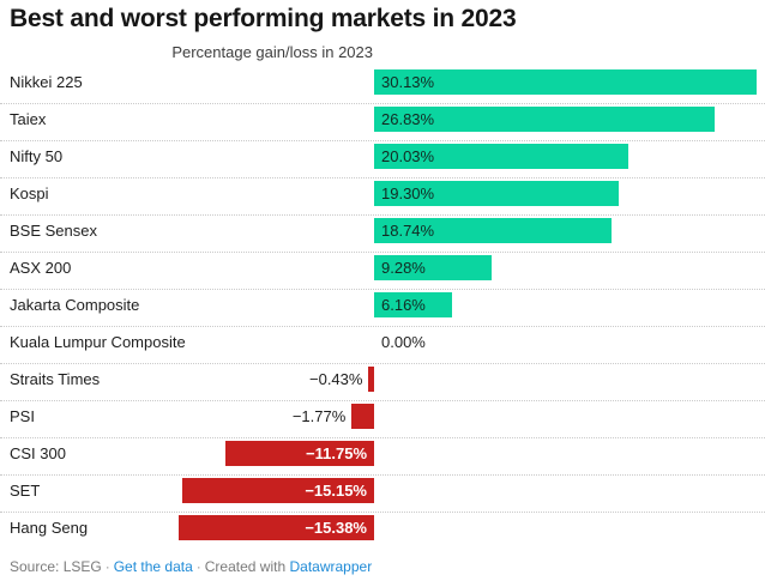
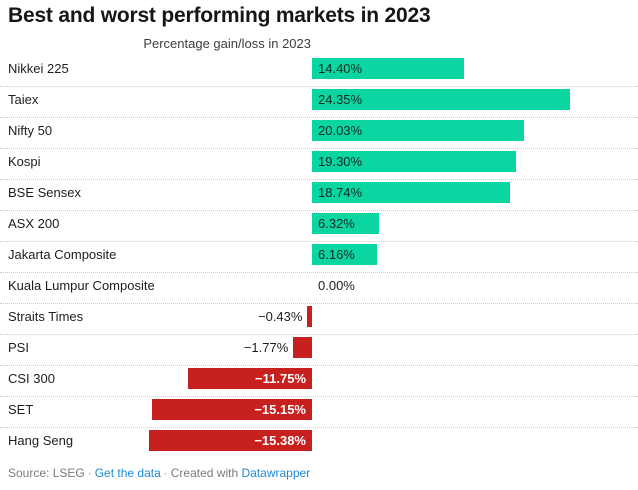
Nikkei 225: 30.13% -> 14.40%
Taiex: 26.83% -> 24.35%
ASX 200: 9.28% -> 6.32%
